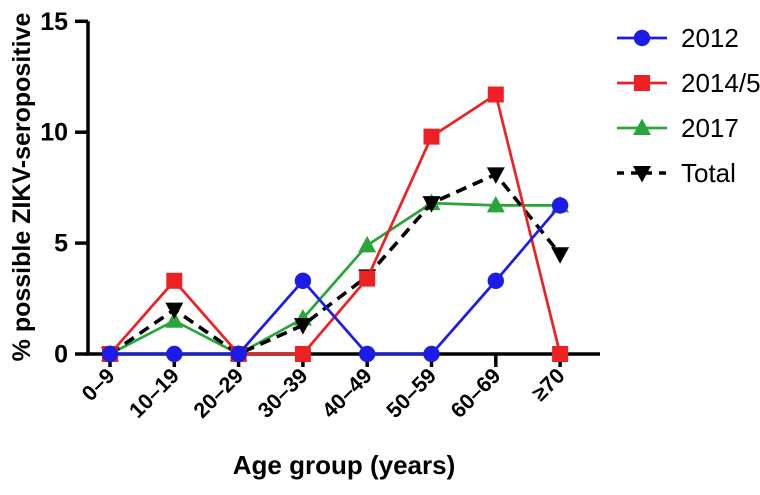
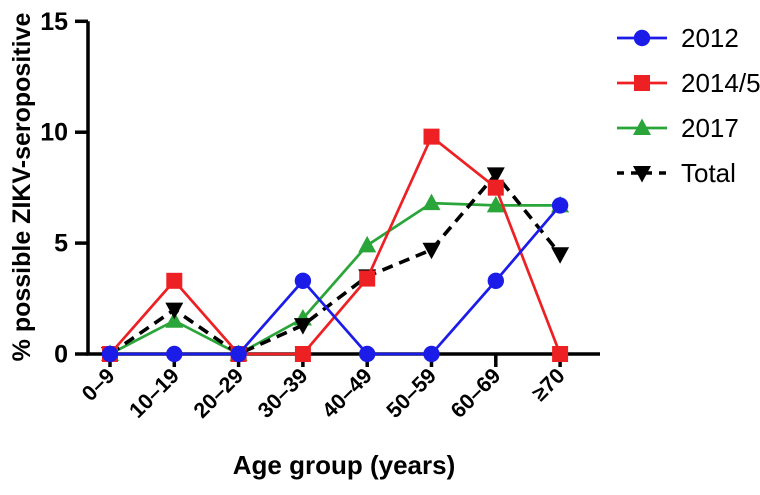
Total/50–59: 6.8 -> 4.7
2014/5/60–69: 11.7 -> 7.5
